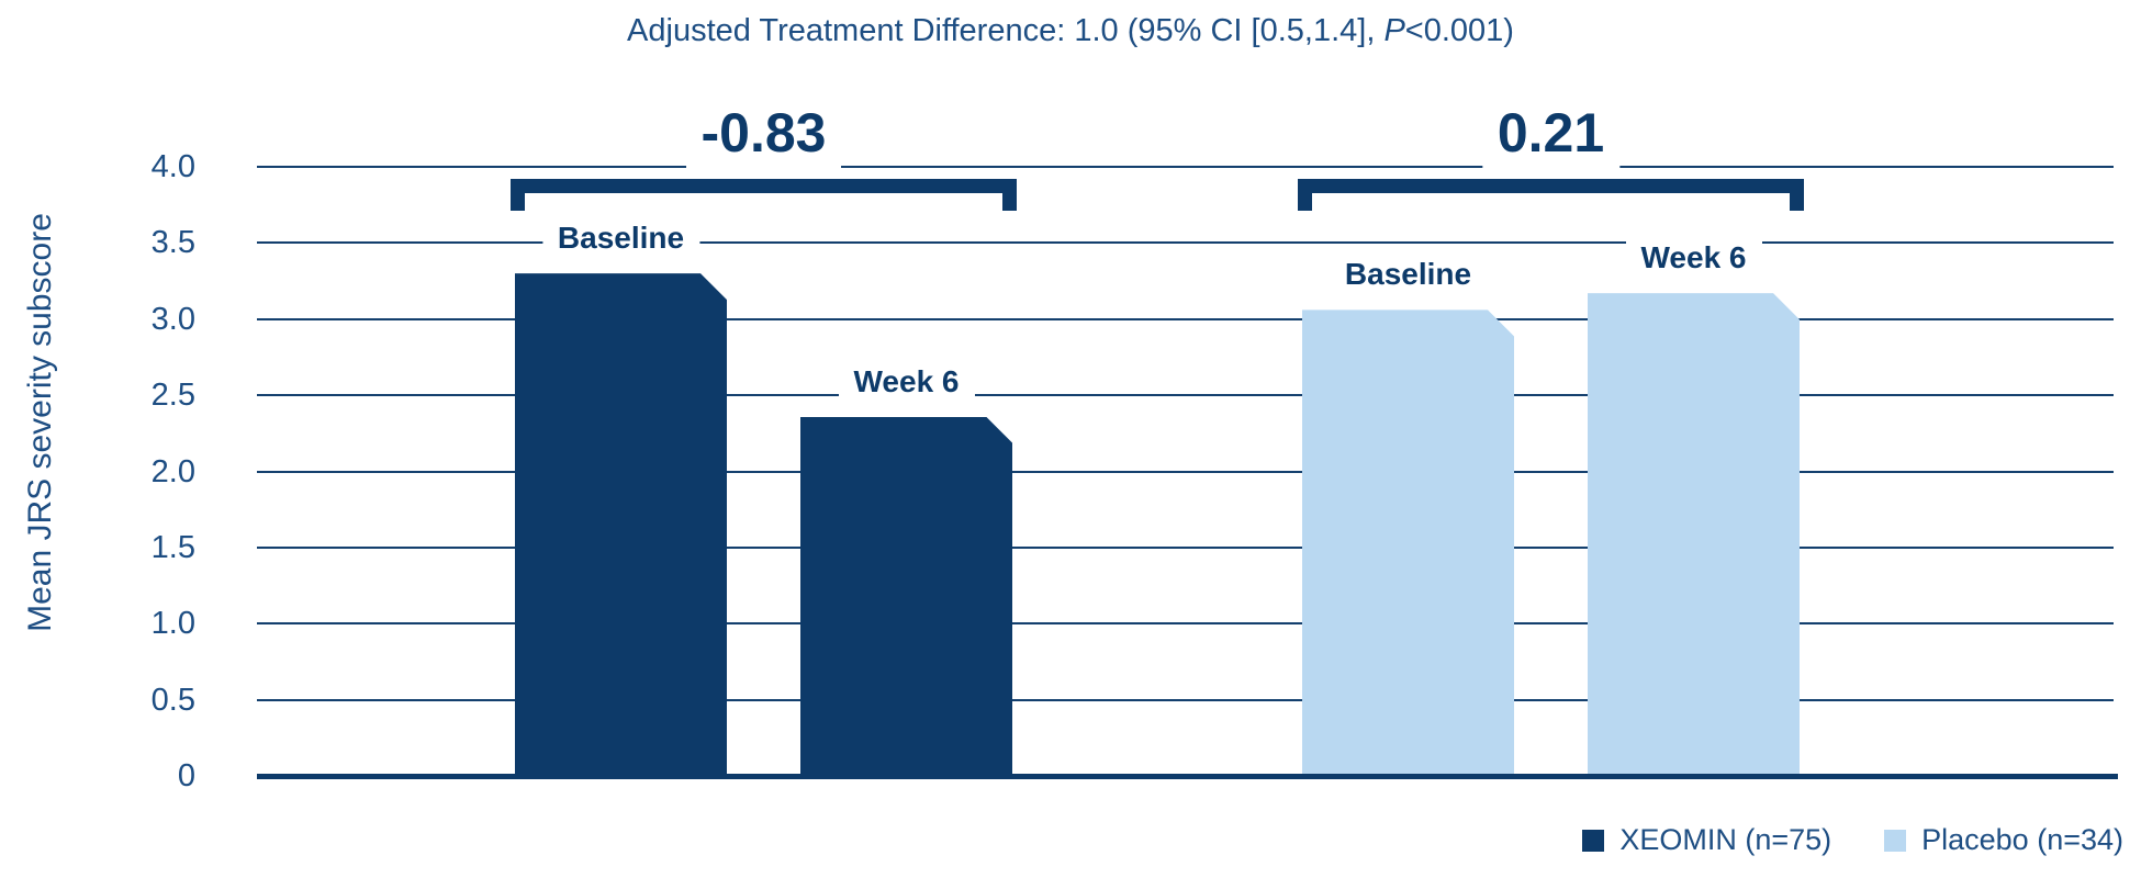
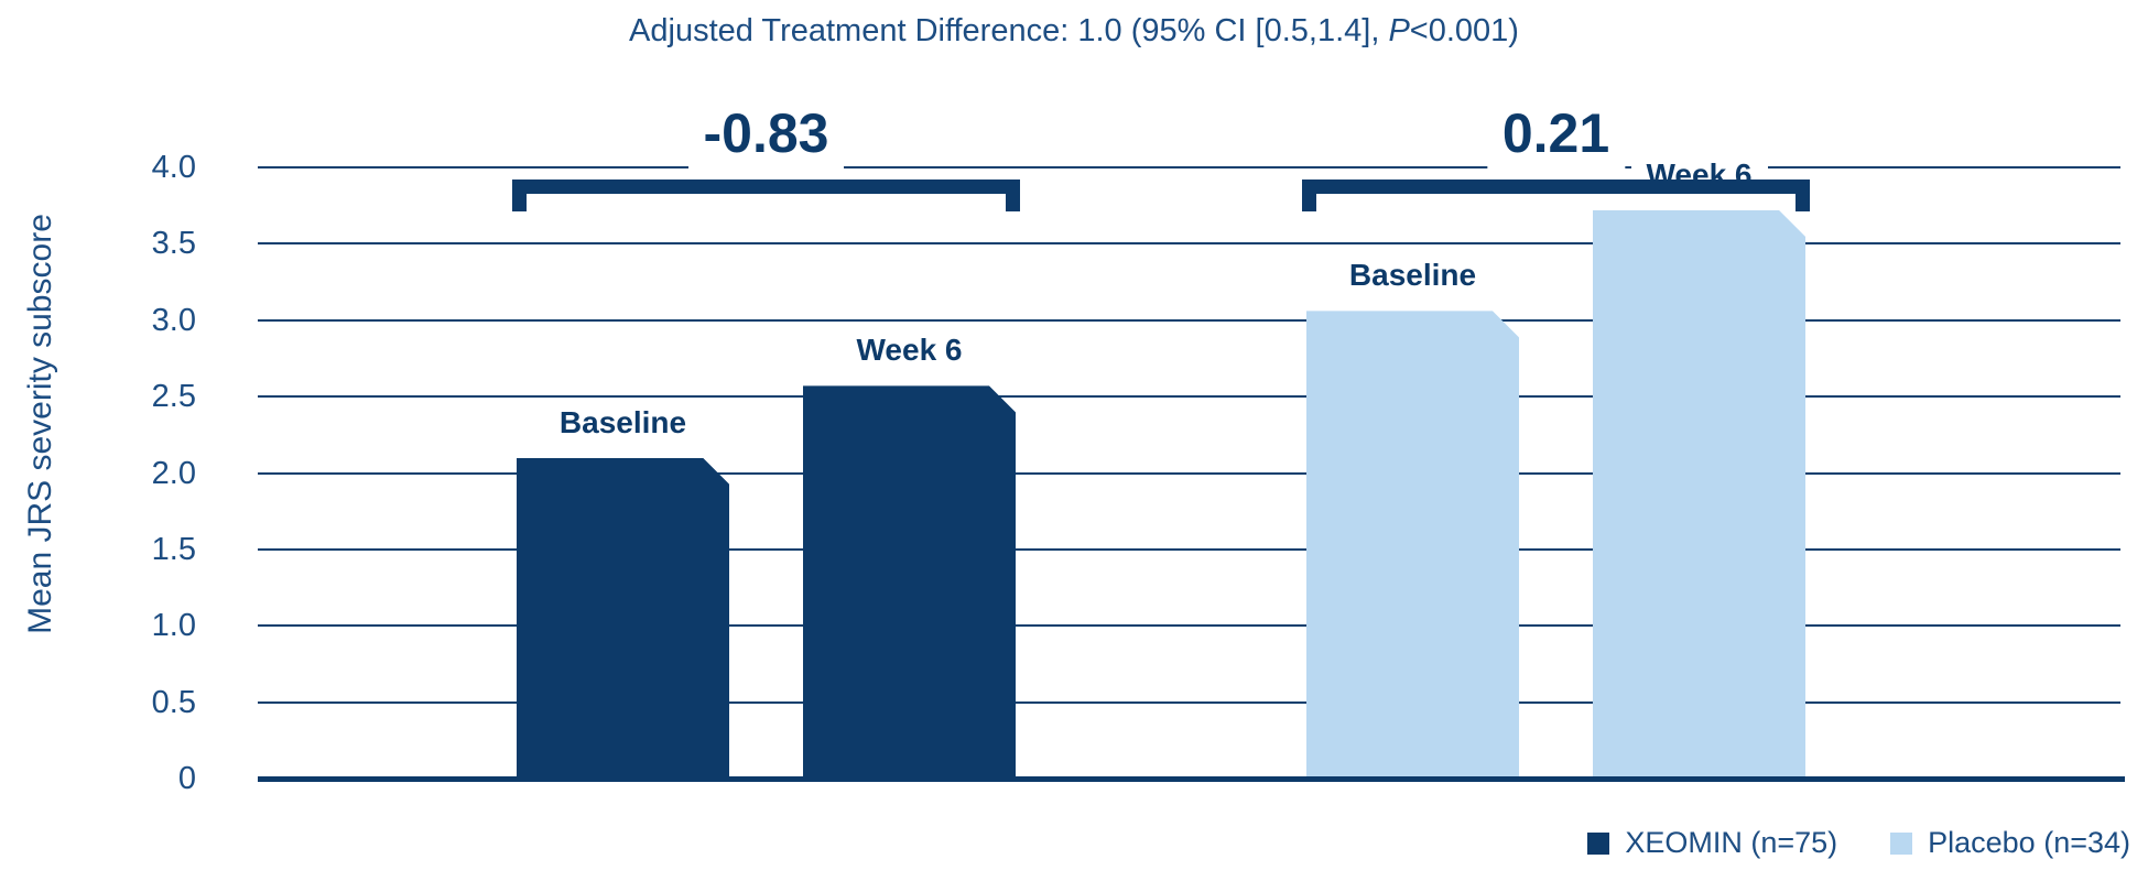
XEOMIN (n=75)/Baseline: 3.30 -> 2.10
XEOMIN (n=75)/Week 6: 2.36 -> 2.57
Placebo (n=34)/Week 6: 3.17 -> 3.72
